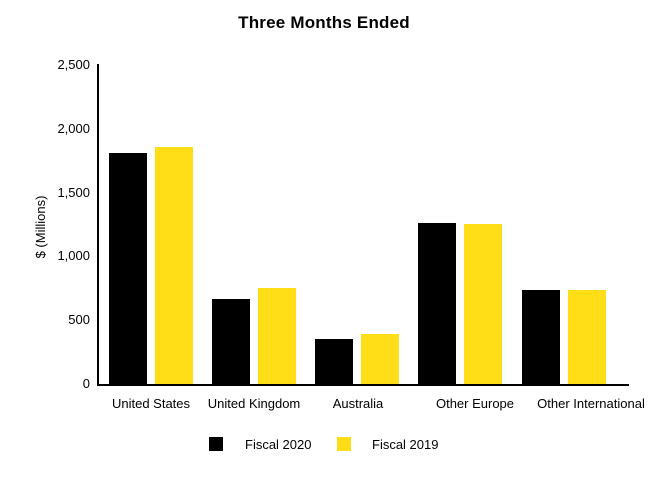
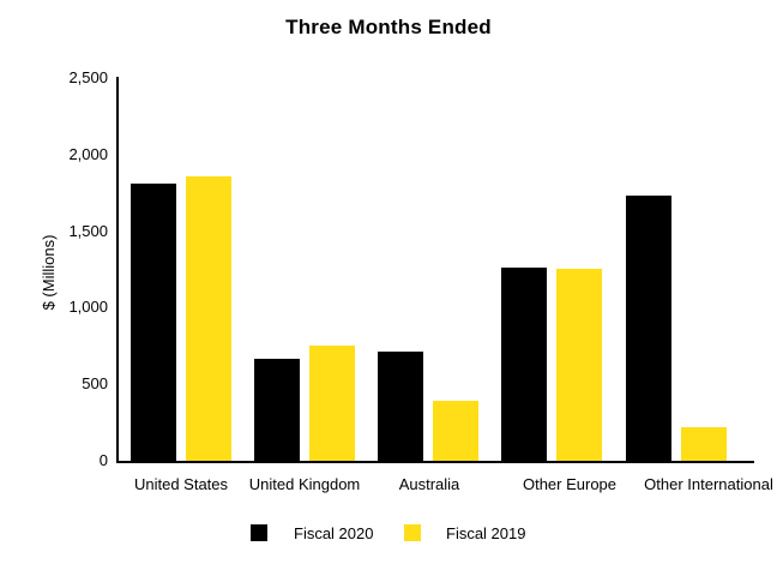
Fiscal 2020/Australia: 360 -> 710
Fiscal 2020/Other International: 740 -> 1730
Fiscal 2019/Other International: 740 -> 220
